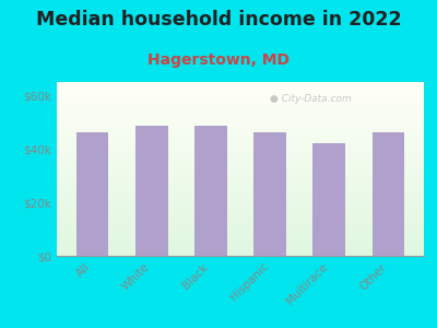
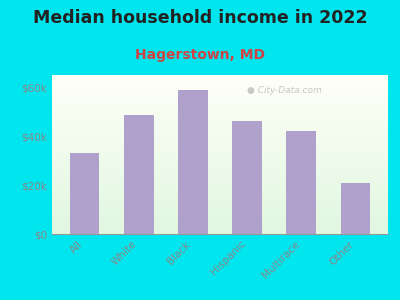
All: $46.0k -> $33.0k
Black: $48.5k -> $59.0k
Other: $46.0k -> $21.0k
